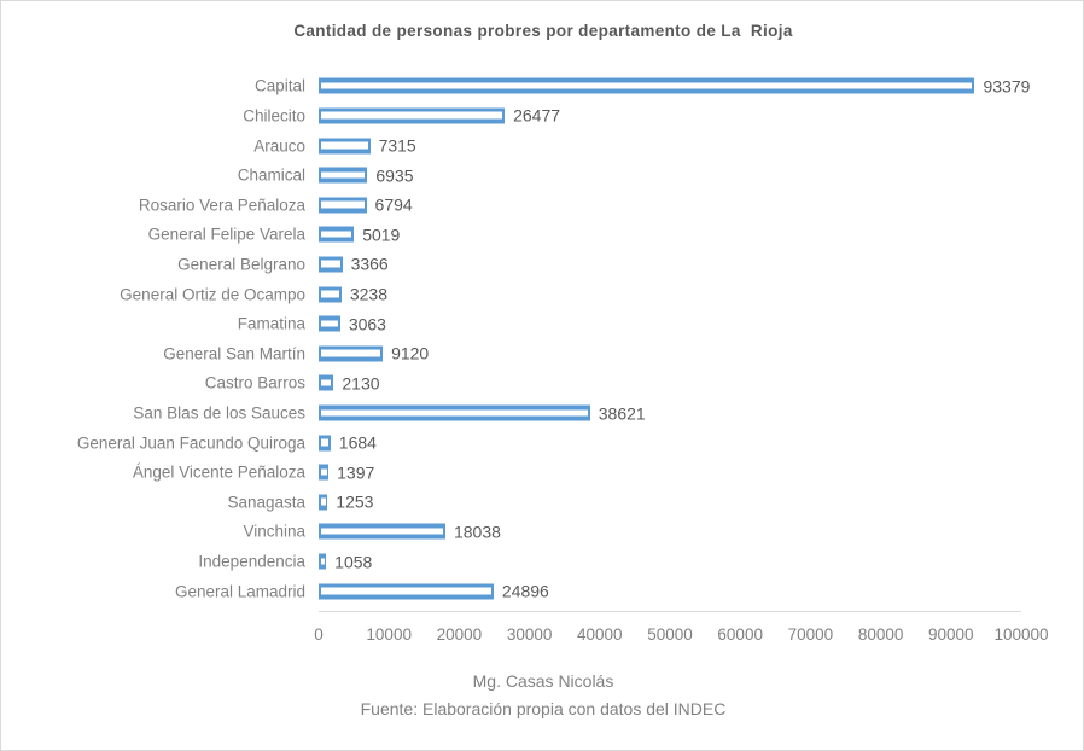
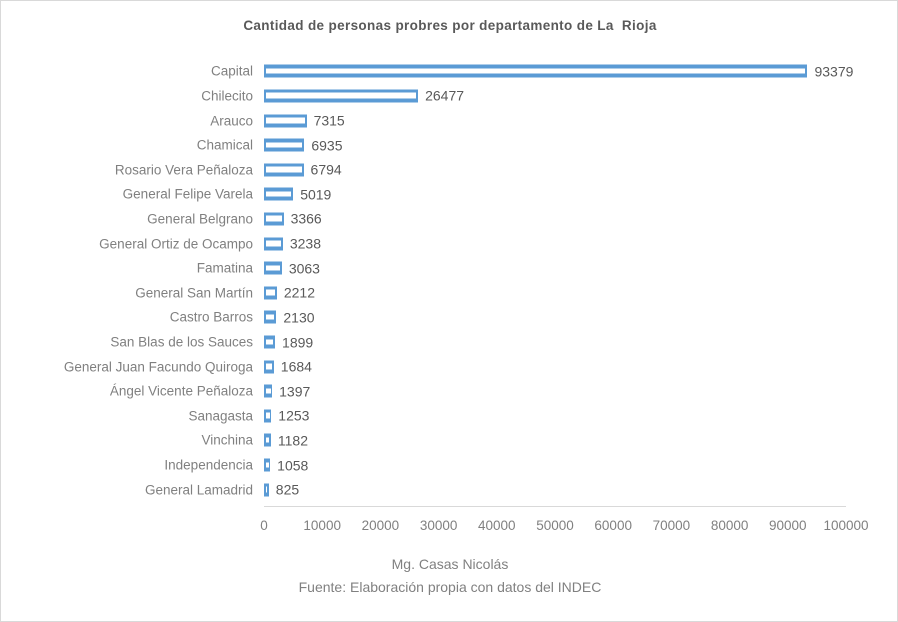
General San Martín: 9120 -> 2212
San Blas de los Sauces: 38621 -> 1899
Vinchina: 18038 -> 1182
General Lamadrid: 24896 -> 825
